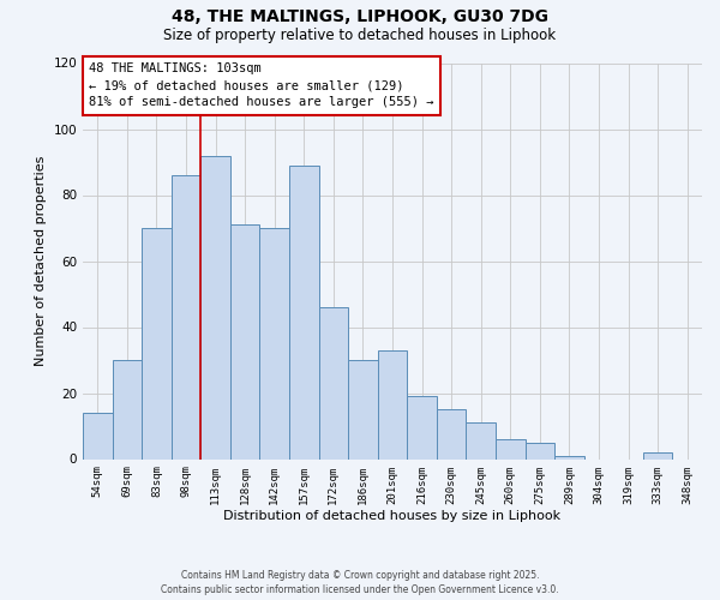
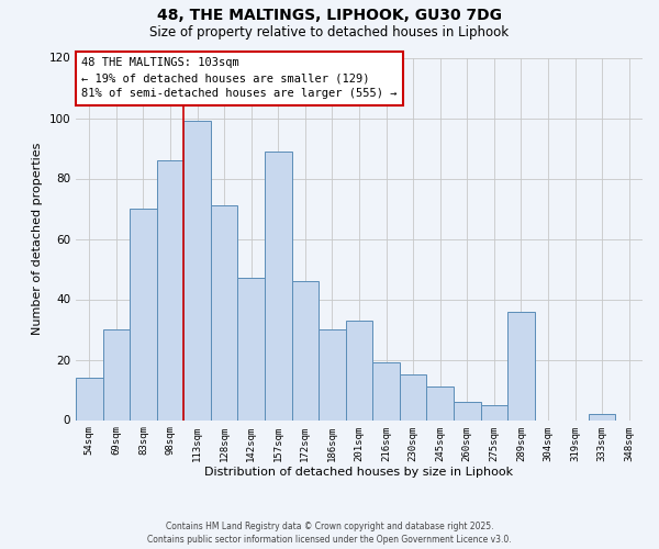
113sqm: 92 -> 99
142sqm: 70 -> 47
289sqm: 1 -> 36
